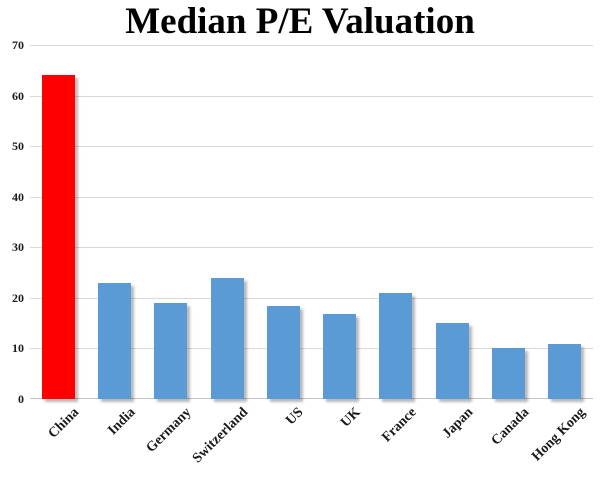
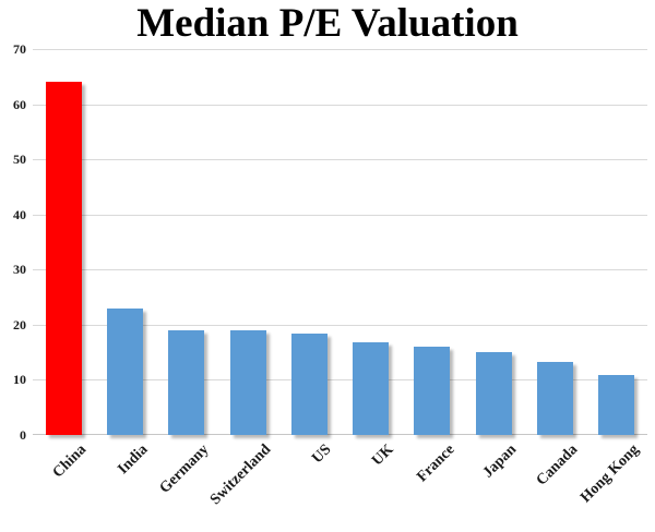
Switzerland: 24 -> 19
France: 21 -> 16
Canada: 10 -> 13
